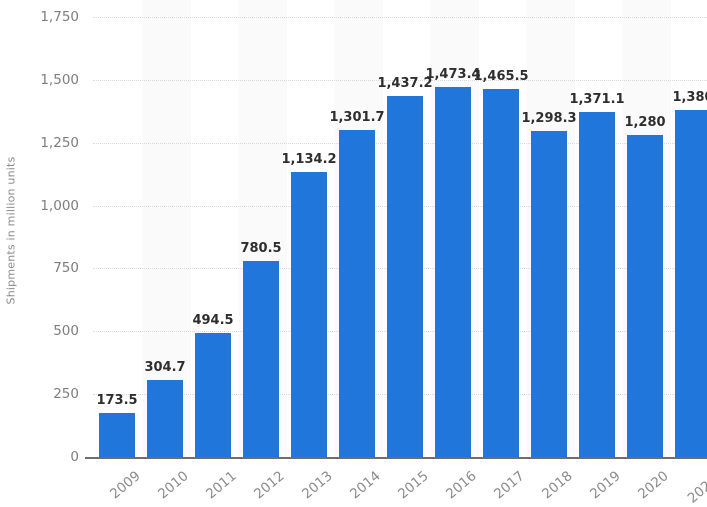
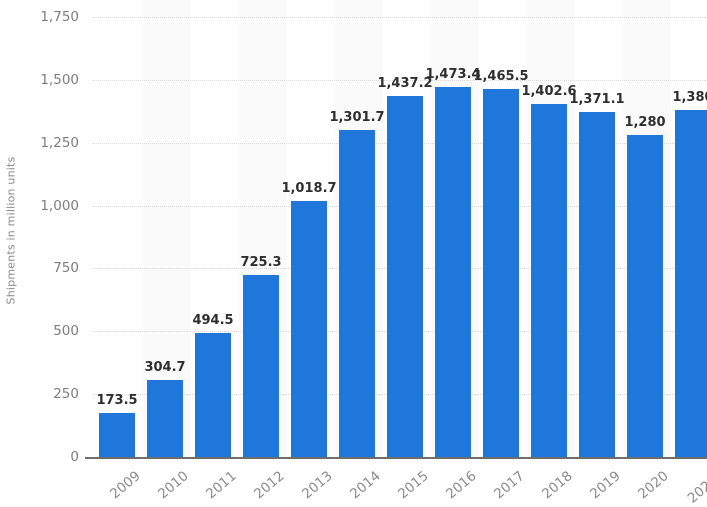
2012: 780.5 -> 725.3
2013: 1,134.2 -> 1,018.7
2018: 1,298.3 -> 1,402.6
